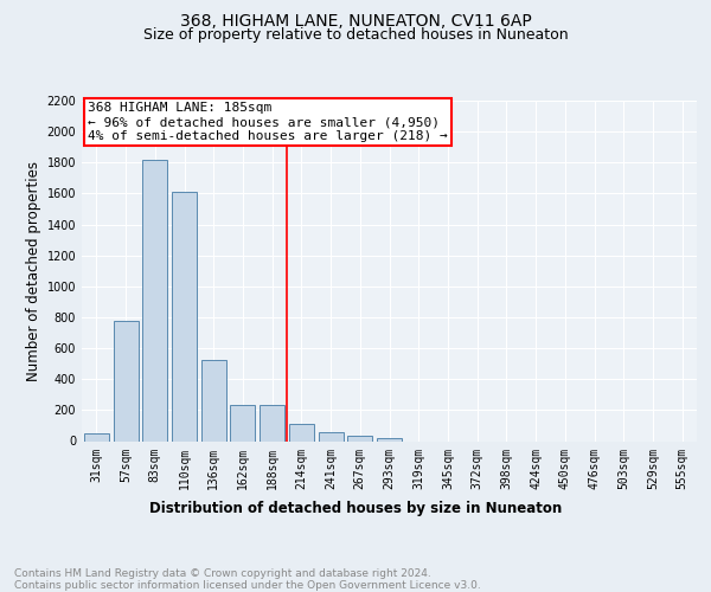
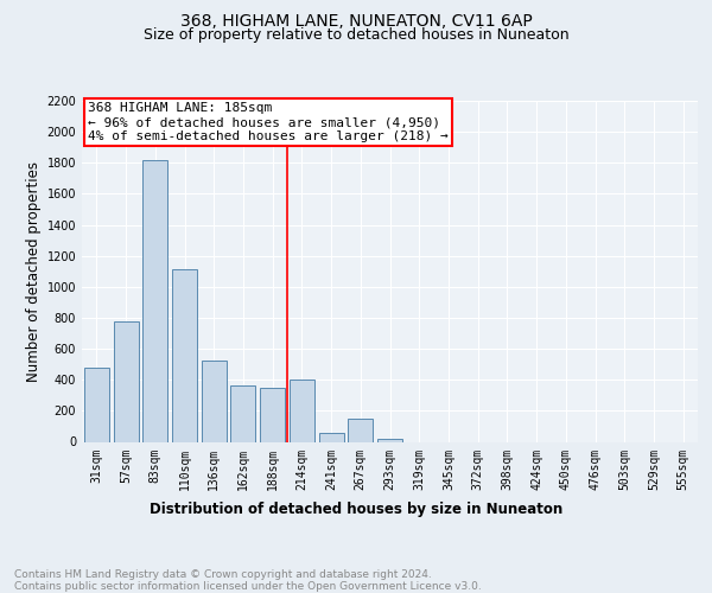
31sqm: 50 -> 480
110sqm: 1610 -> 1110
162sqm: 240 -> 360
188sqm: 240 -> 350
214sqm: 110 -> 400
267sqm: 40 -> 150
